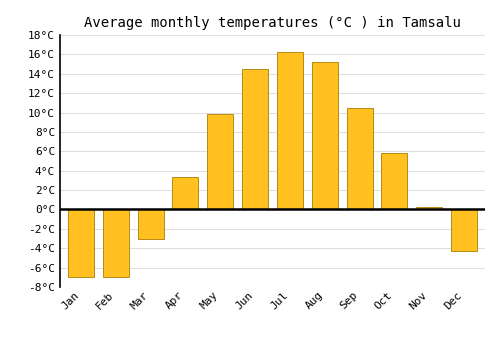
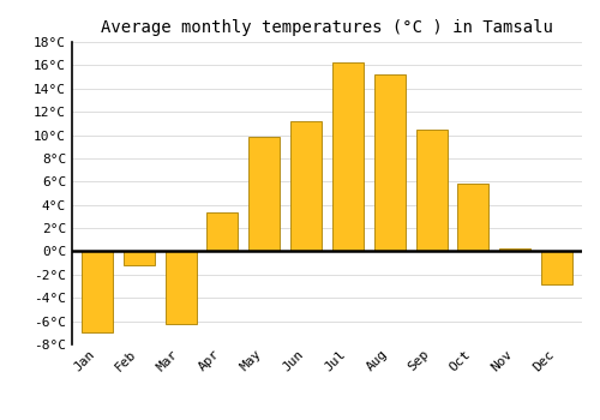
Feb: -7.0°C -> -1.2°C
Mar: -3.0°C -> -6.2°C
Jun: 14.5°C -> 11.2°C
Dec: -4.3°C -> -2.8°C
